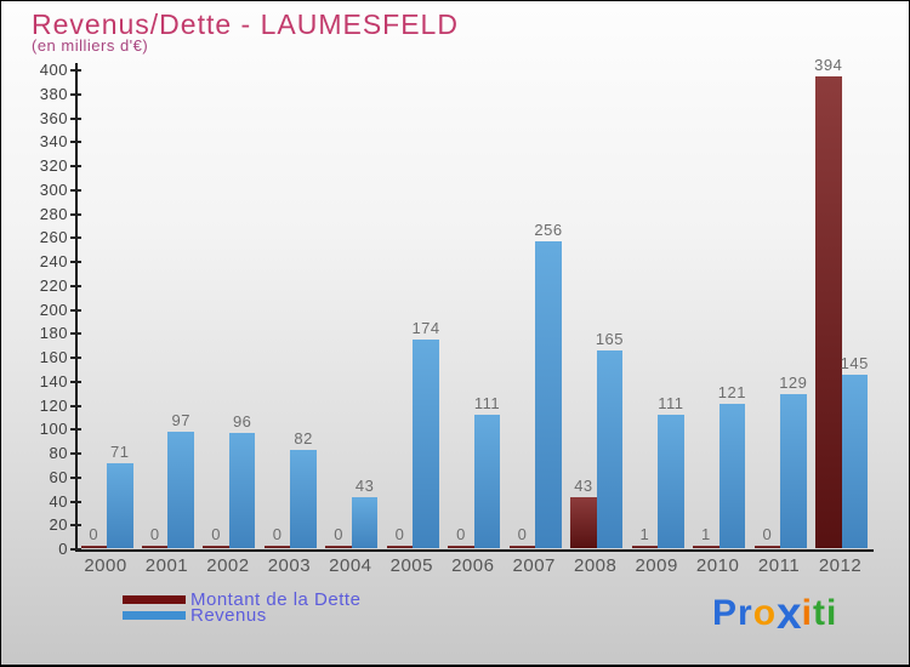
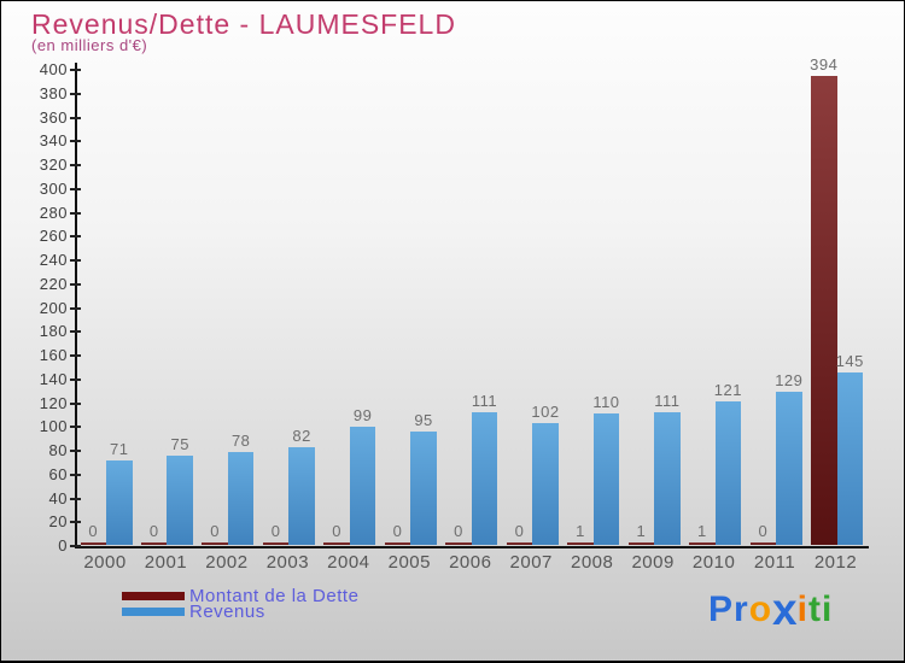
Revenus/2001: 97 -> 75
Revenus/2002: 96 -> 78
Revenus/2004: 43 -> 99
Revenus/2005: 174 -> 95
Revenus/2007: 256 -> 102
Montant de la Dette/2008: 43 -> 1
Revenus/2008: 165 -> 110
